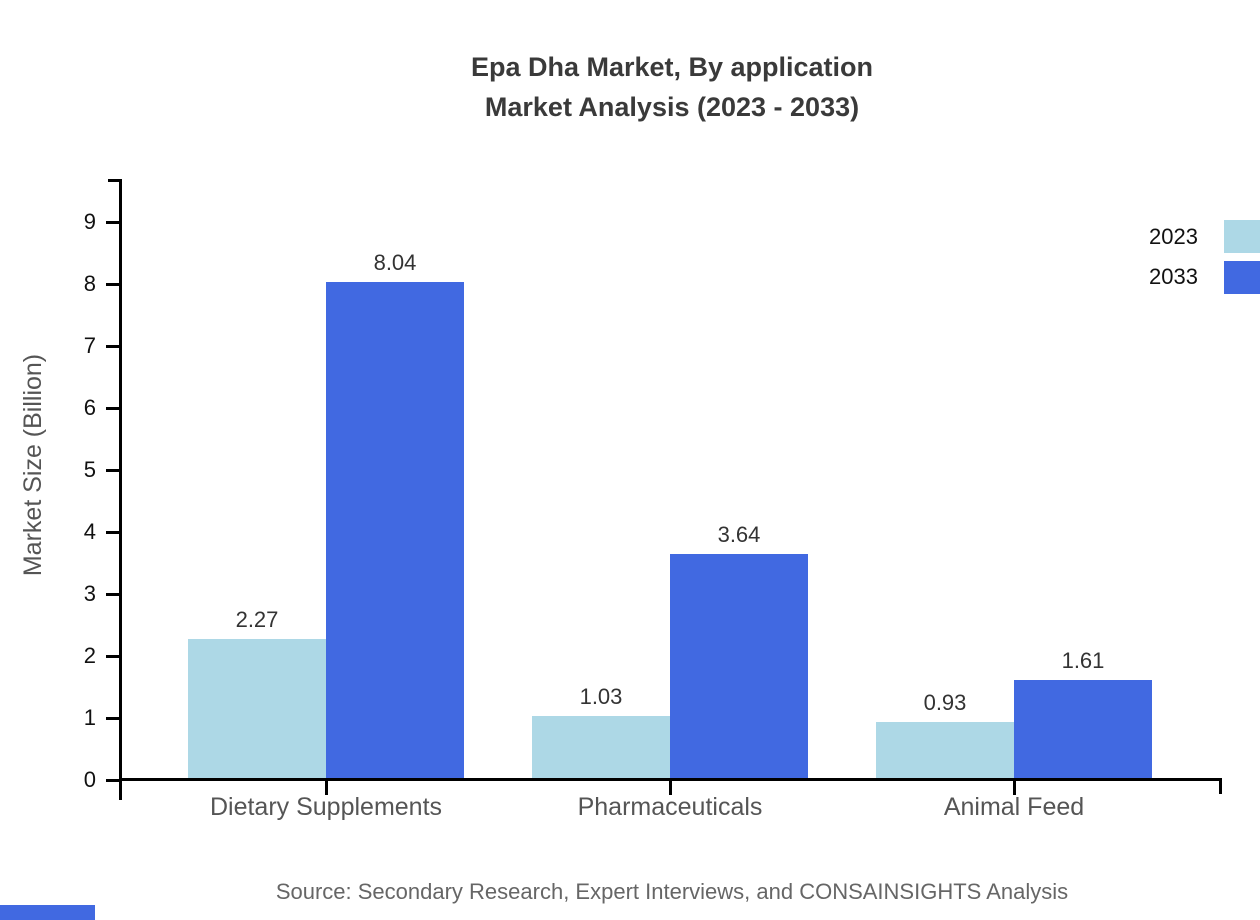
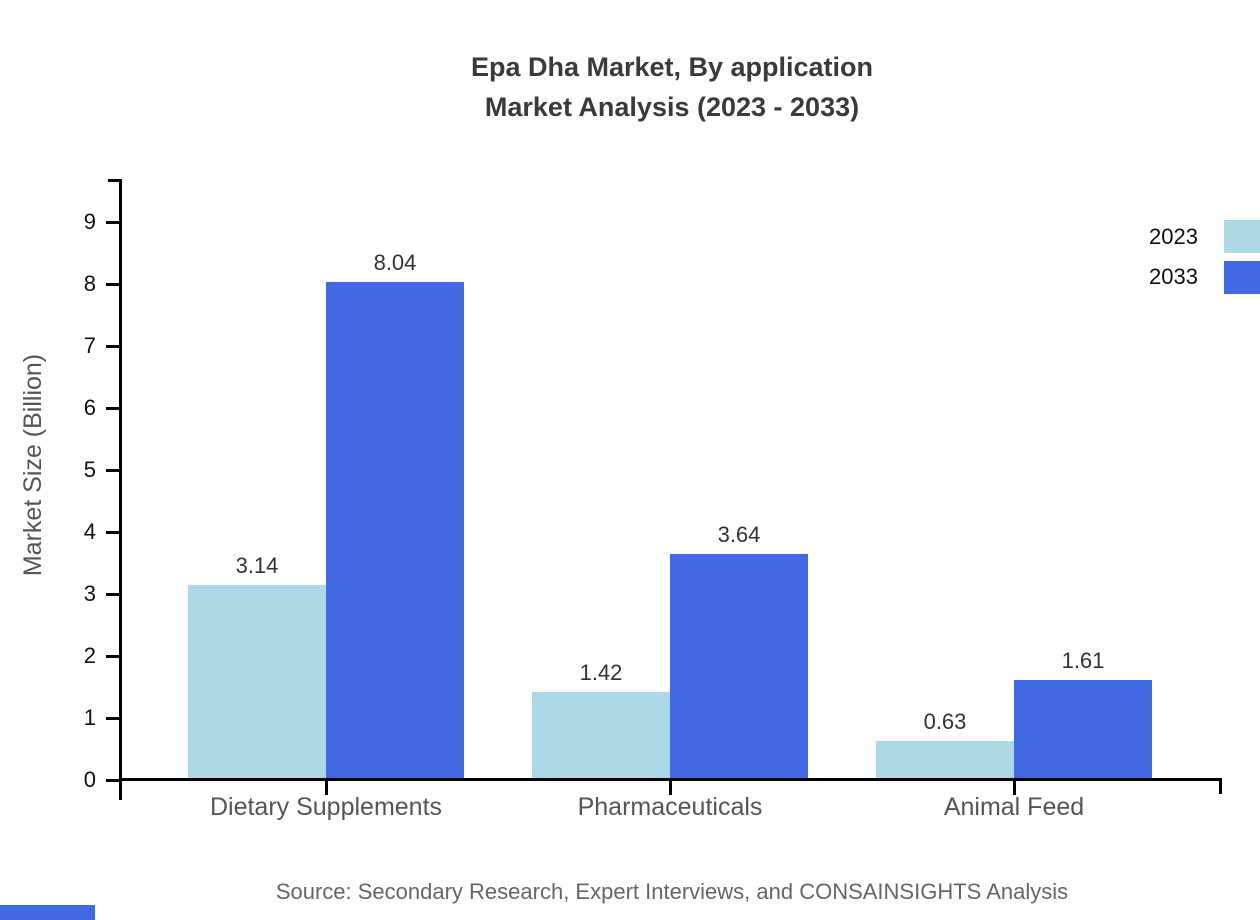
2023/Dietary Supplements: 2.27 -> 3.14
2023/Pharmaceuticals: 1.03 -> 1.42
2023/Animal Feed: 0.93 -> 0.63
